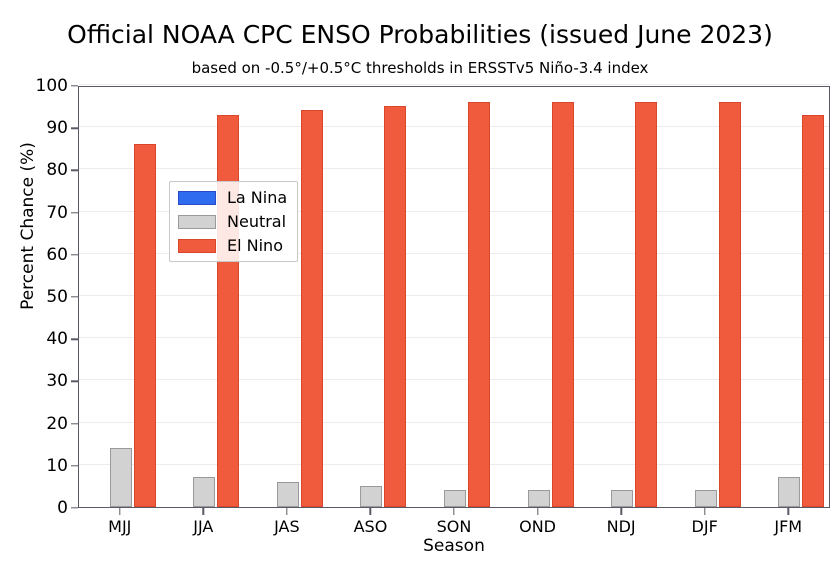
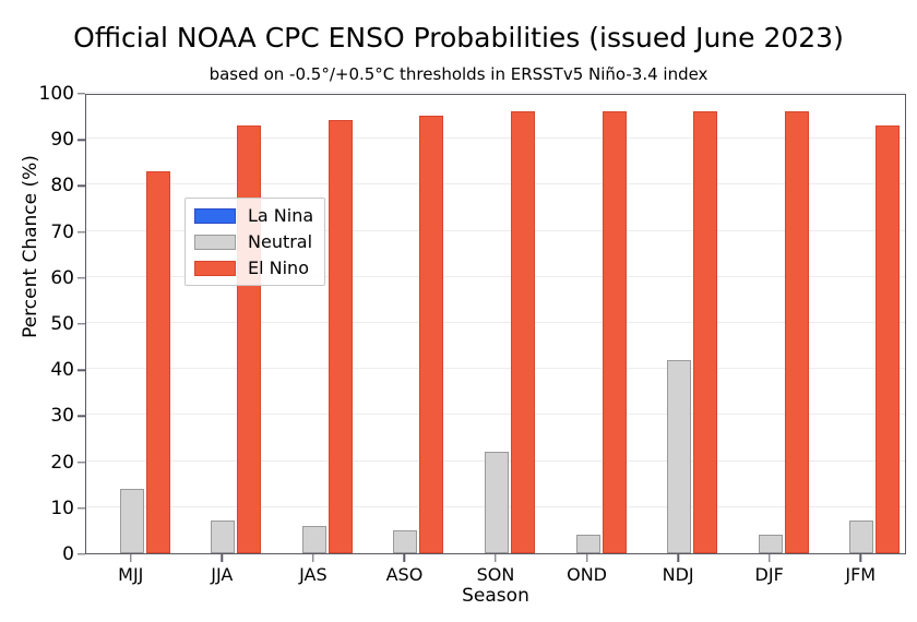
El Nino/MJJ: 86 -> 83
Neutral/SON: 4 -> 22
Neutral/NDJ: 4 -> 42
